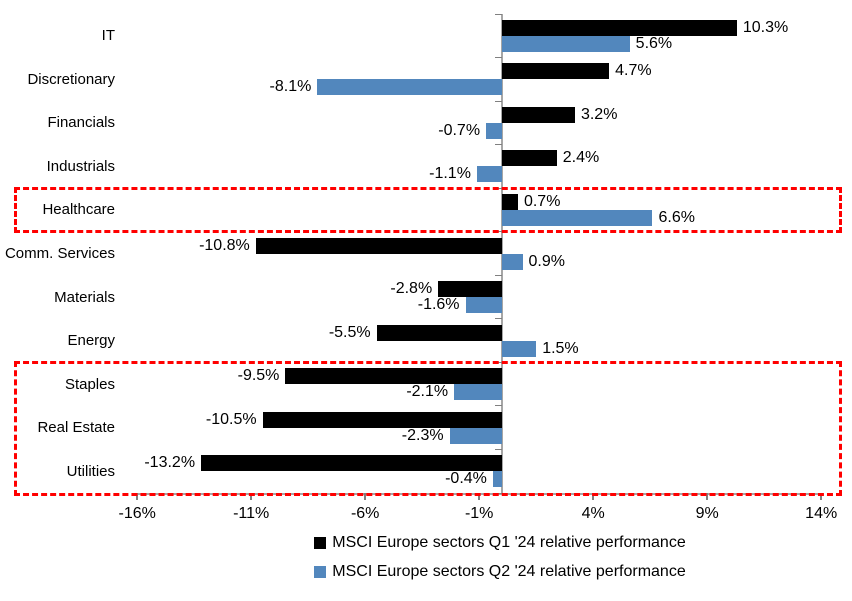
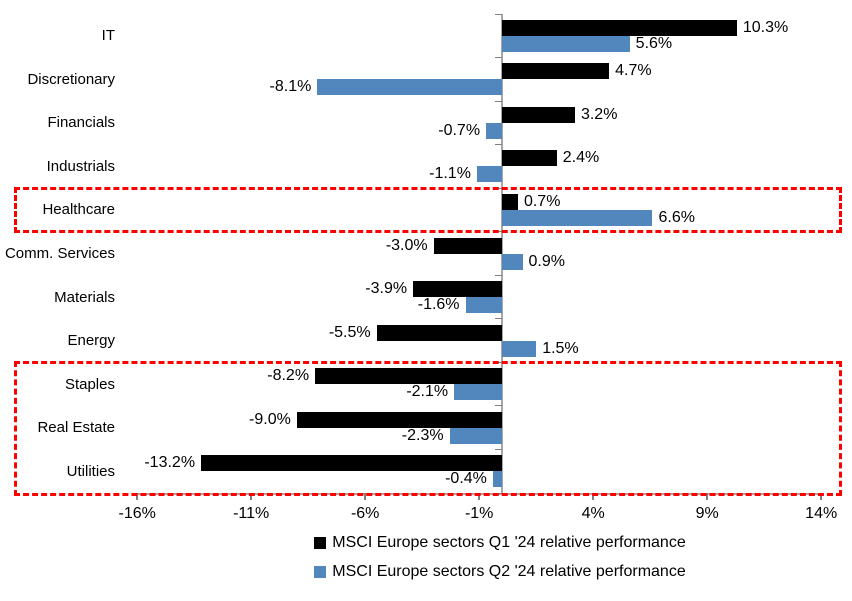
MSCI Europe sectors Q1 '24 relative performance/Comm. Services: -10.8% -> -3.0%
MSCI Europe sectors Q1 '24 relative performance/Materials: -2.8% -> -3.9%
MSCI Europe sectors Q1 '24 relative performance/Staples: -9.5% -> -8.2%
MSCI Europe sectors Q1 '24 relative performance/Real Estate: -10.5% -> -9.0%
